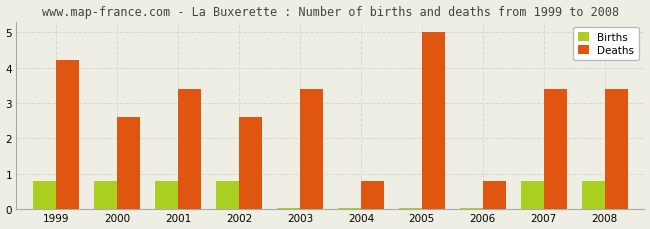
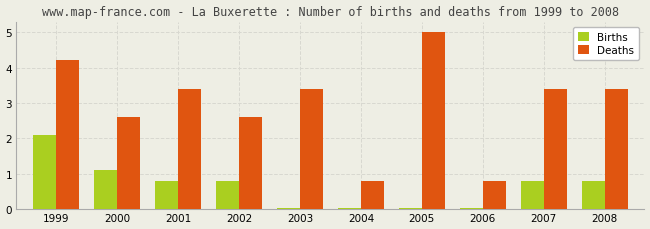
Births/1999: 0.80 -> 2.10
Births/2000: 0.80 -> 1.10
